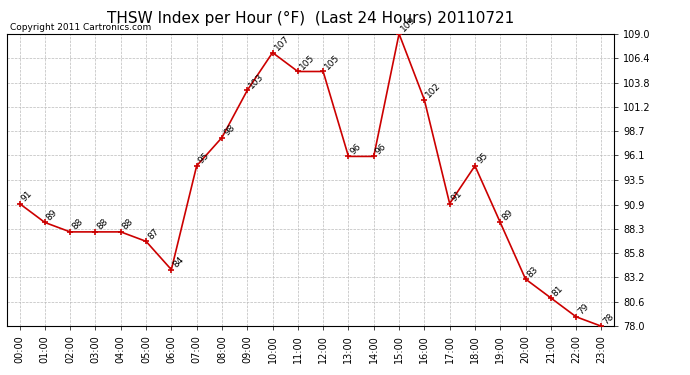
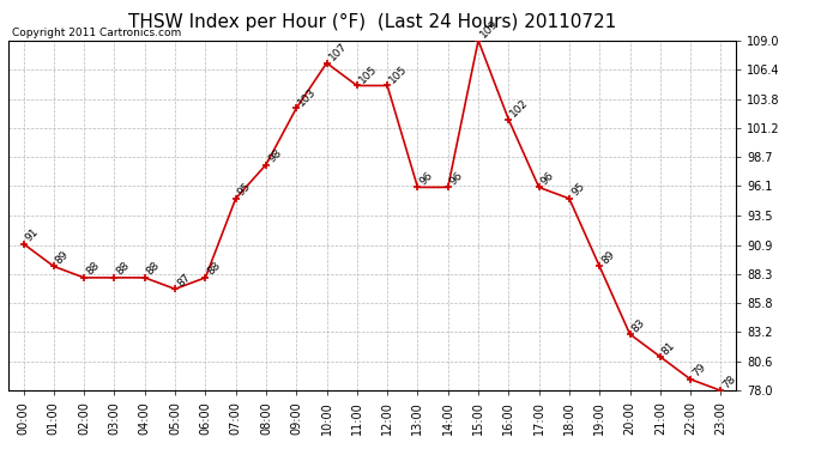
06:00: 84 -> 88
17:00: 91 -> 96
